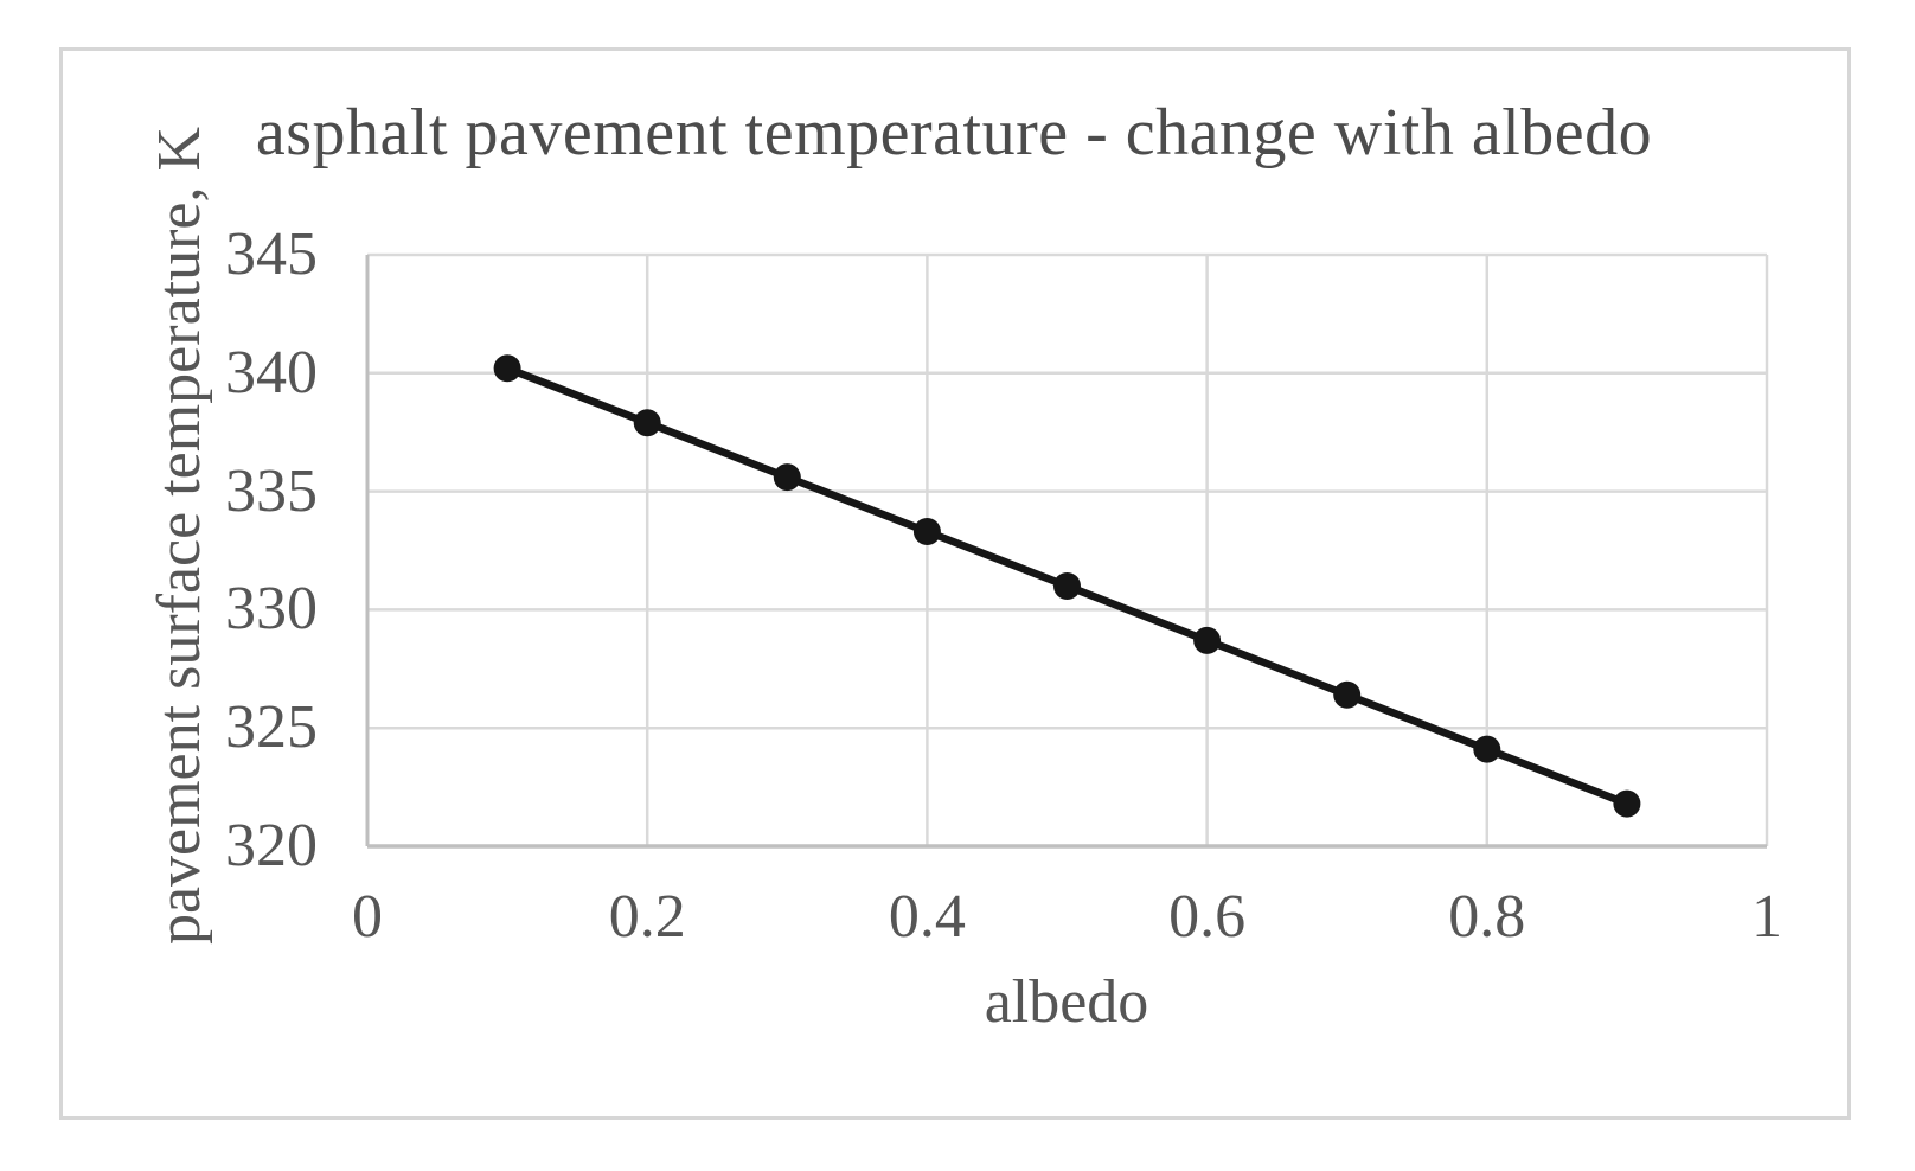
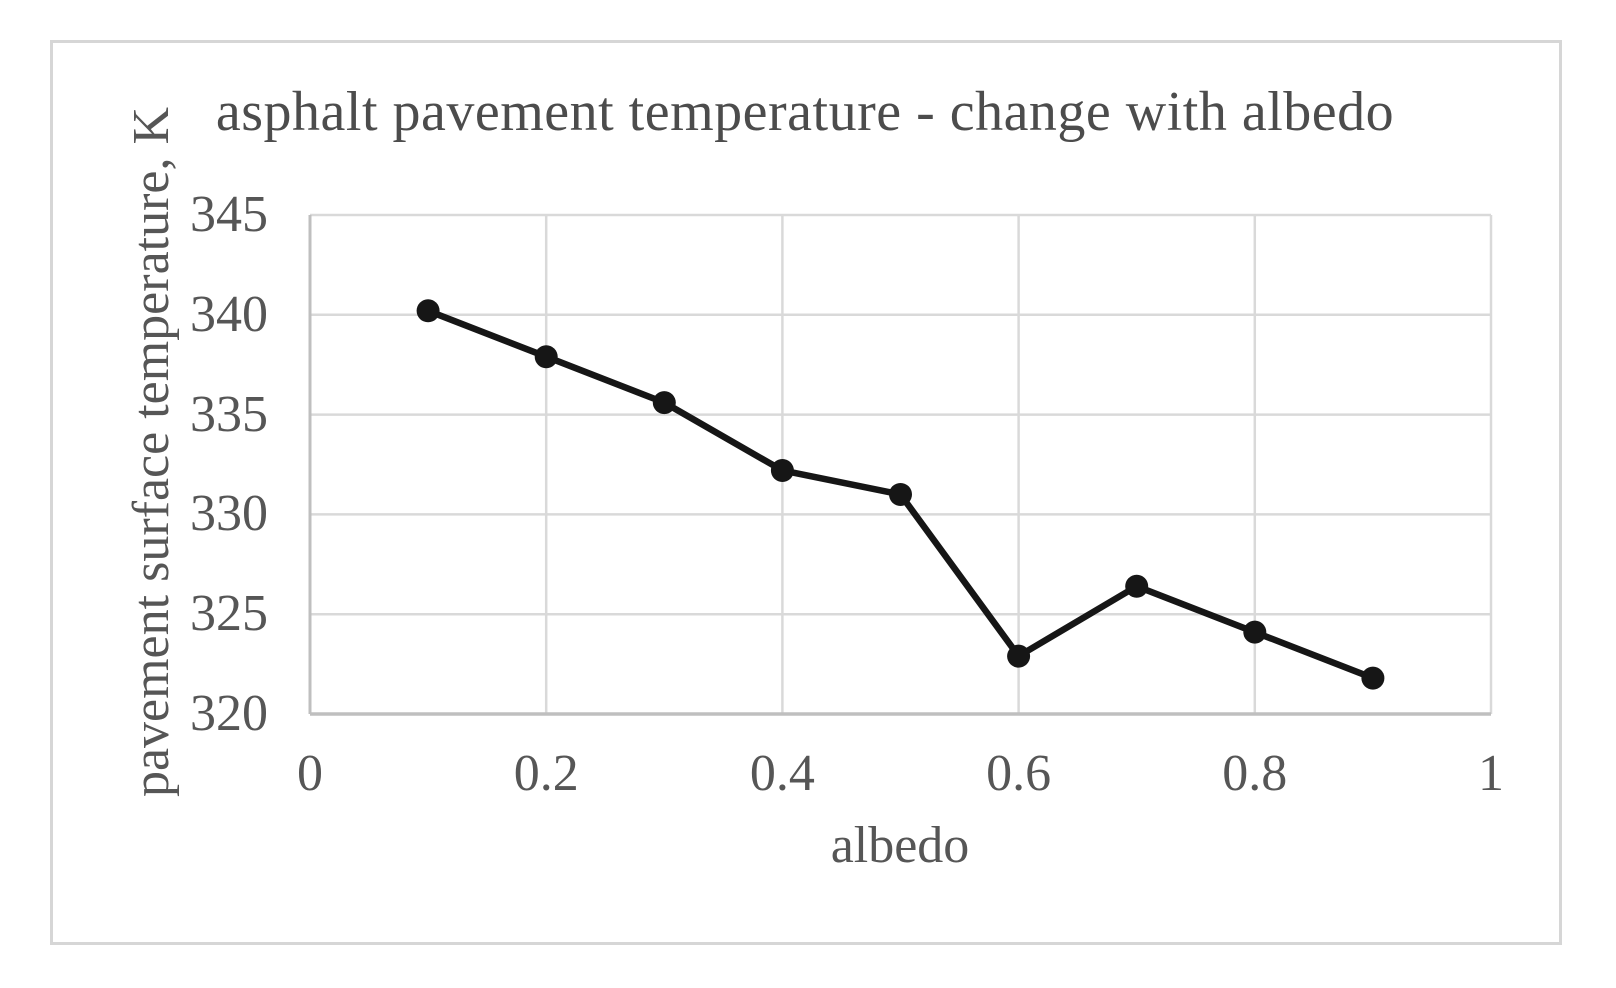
0.4: 333.3 -> 332.2
0.6: 328.7 -> 322.9
